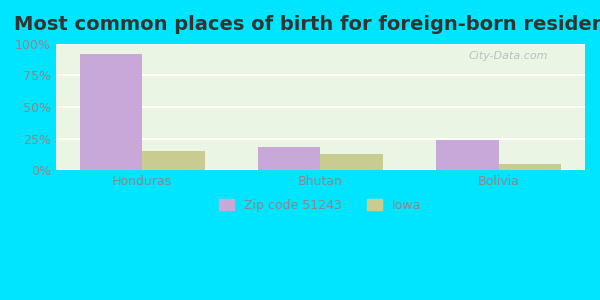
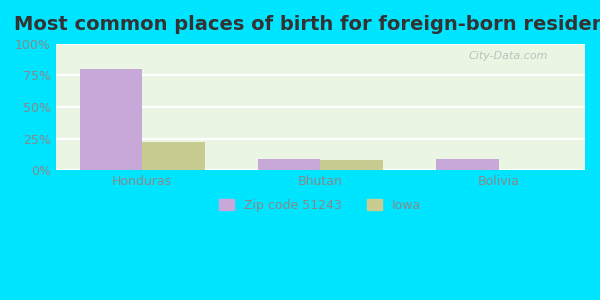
Zip code 51243/Honduras: 92% -> 80%
Iowa/Honduras: 15% -> 22%
Zip code 51243/Bhutan: 18% -> 9%
Iowa/Bhutan: 13% -> 8%
Zip code 51243/Bolivia: 24% -> 9%
Iowa/Bolivia: 5% -> 0%
